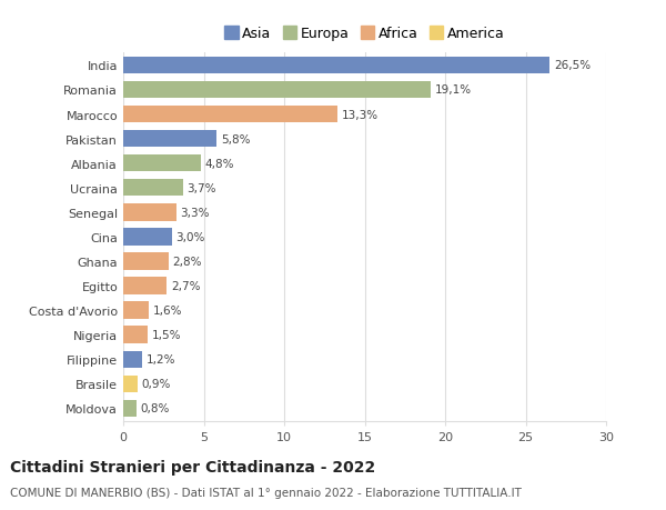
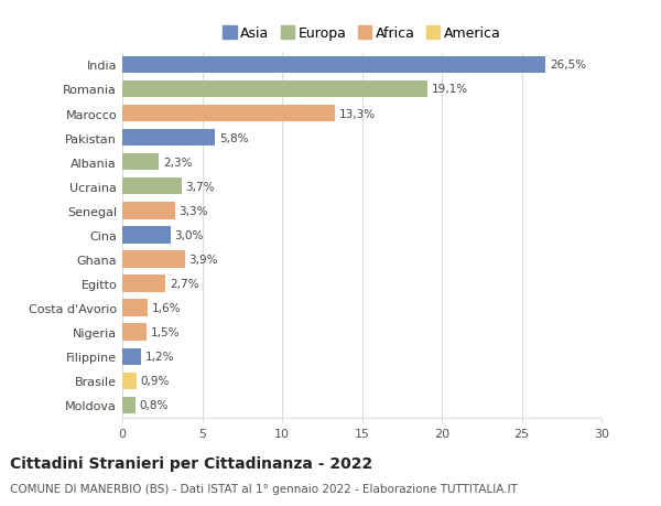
Albania: 4,8% -> 2,3%
Ghana: 2,8% -> 3,9%
